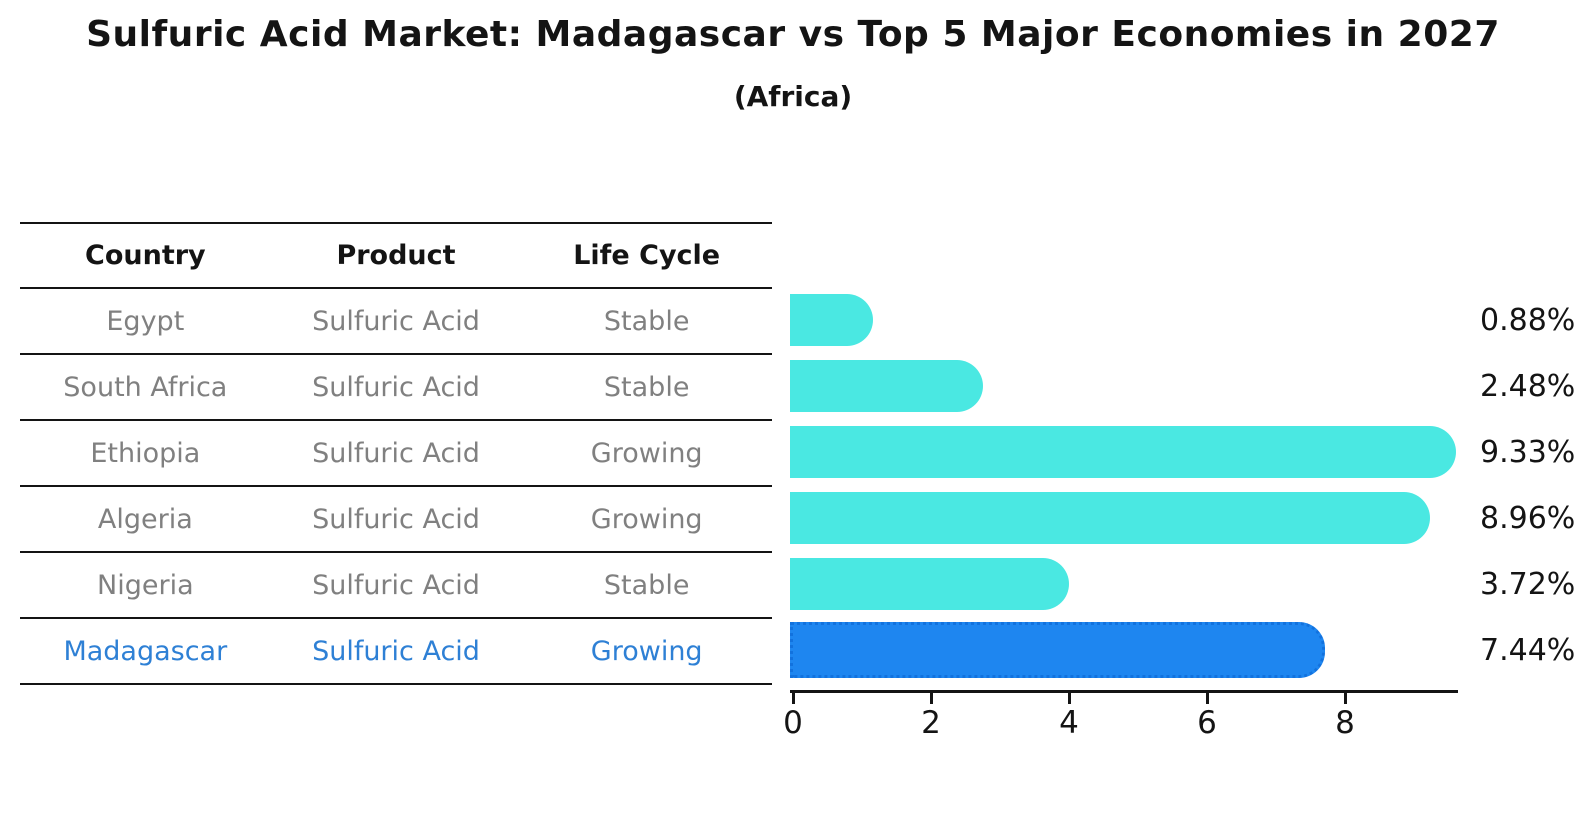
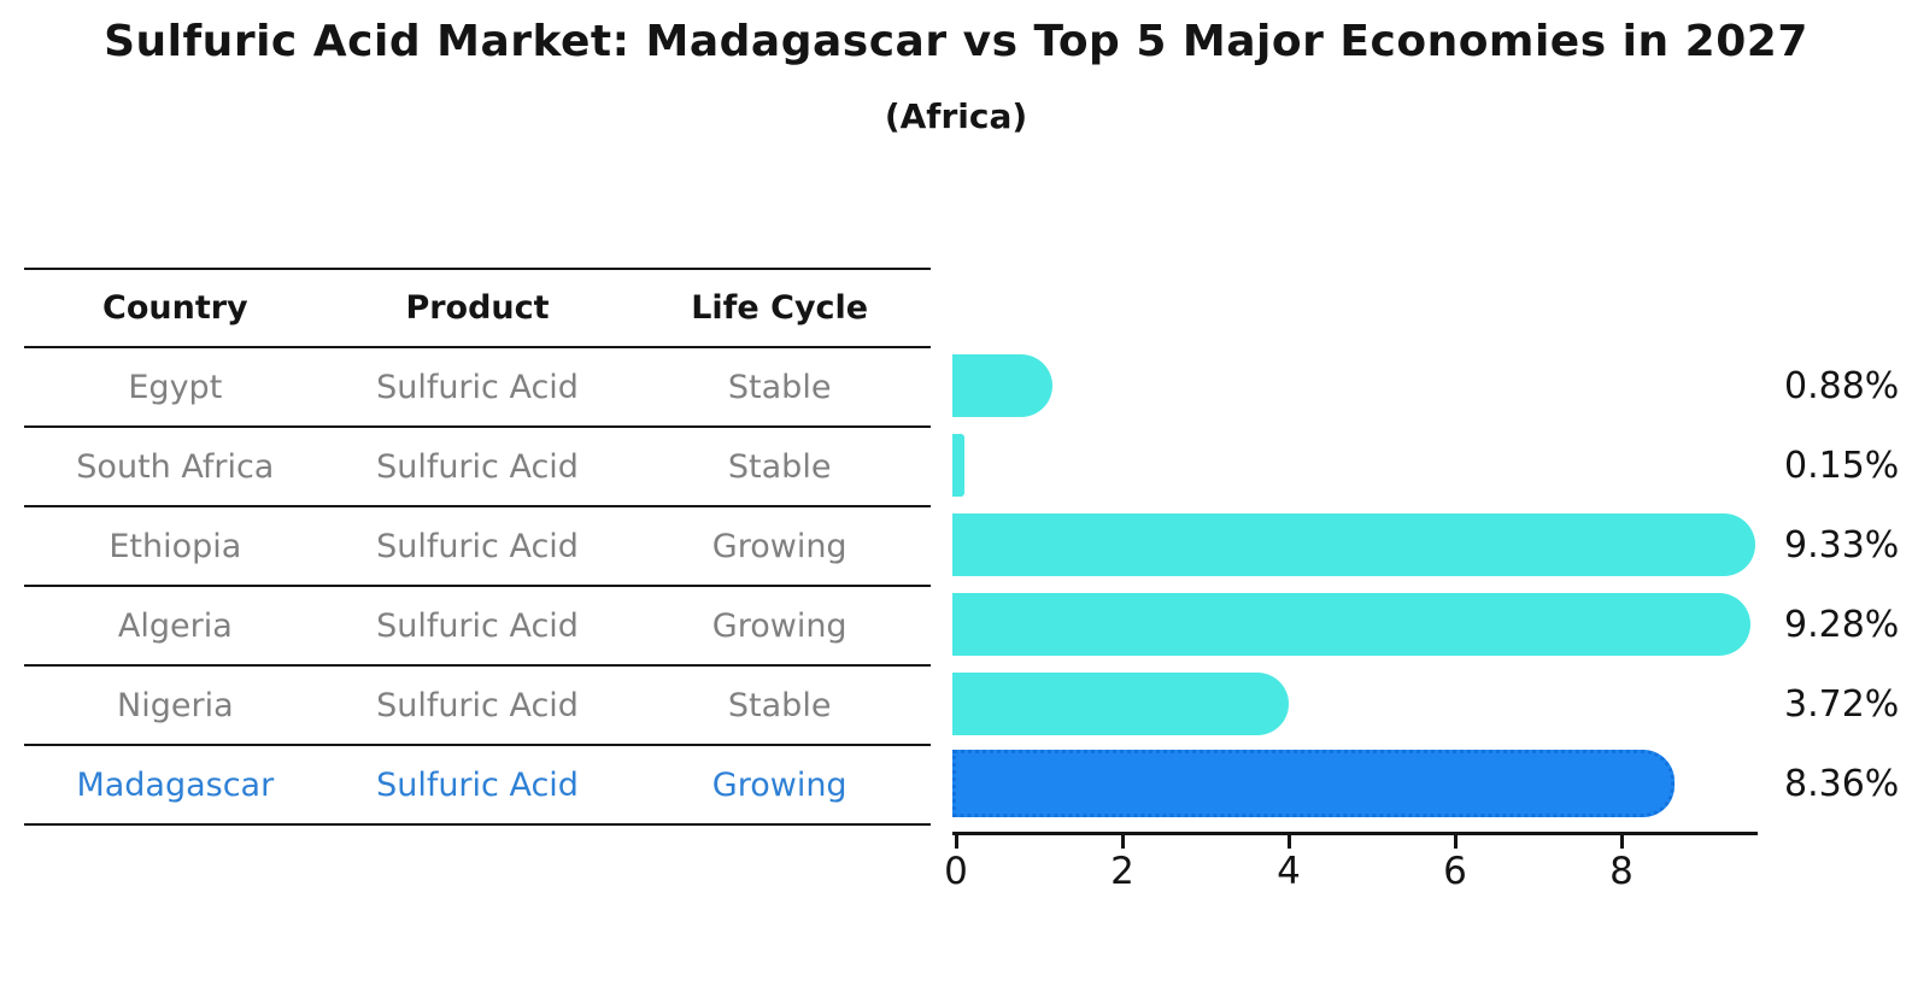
South Africa: 2.48% -> 0.15%
Algeria: 8.96% -> 9.28%
Madagascar: 7.44% -> 8.36%
